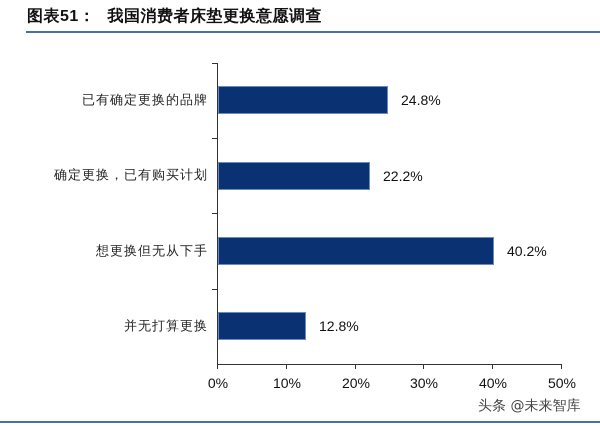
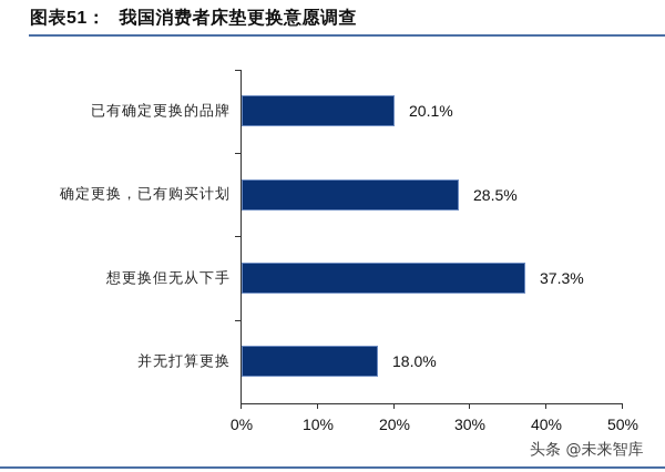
已有确定更换的品牌: 24.8% -> 20.1%
确定更换，已有购买计划: 22.2% -> 28.5%
想更换但无从下手: 40.2% -> 37.3%
并无打算更换: 12.8% -> 18.0%
